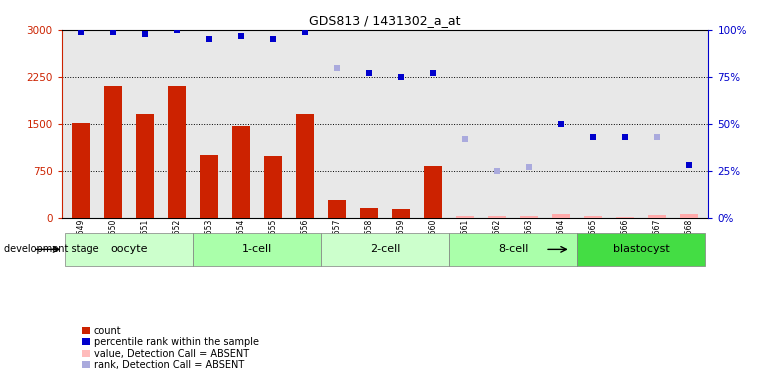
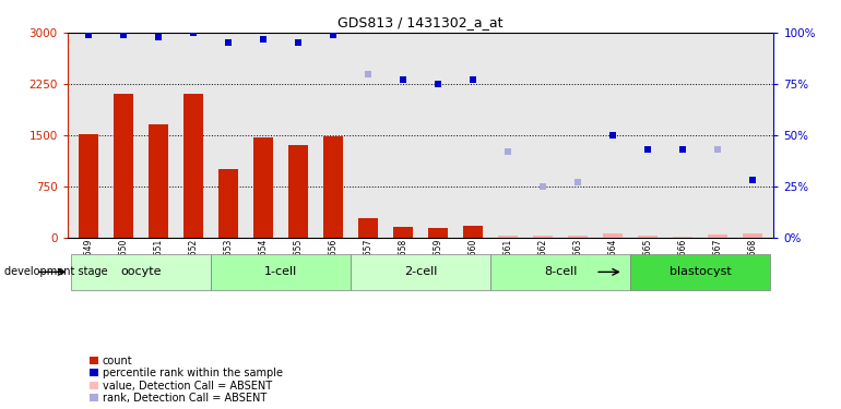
GSM22655: 980 -> 1360
GSM22656: 1660 -> 1480
GSM22660: 820 -> 180
